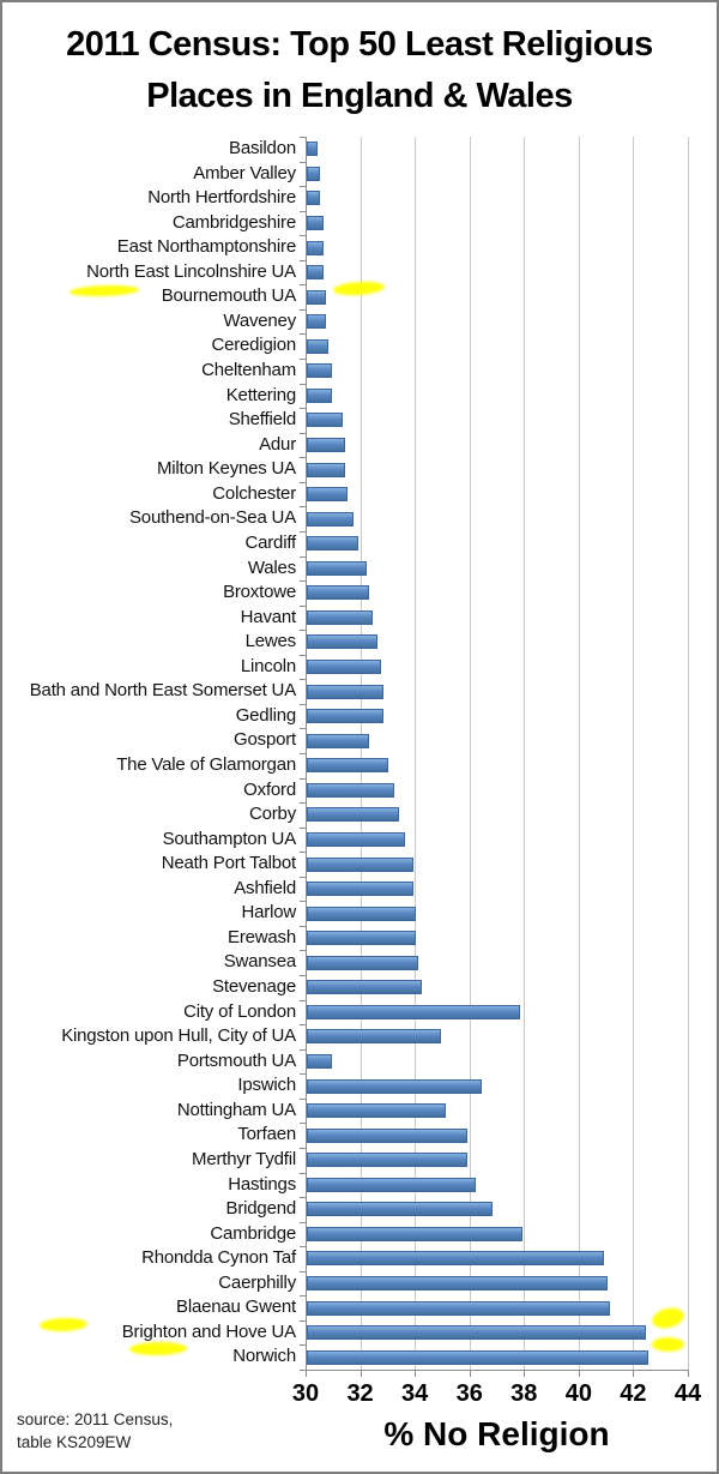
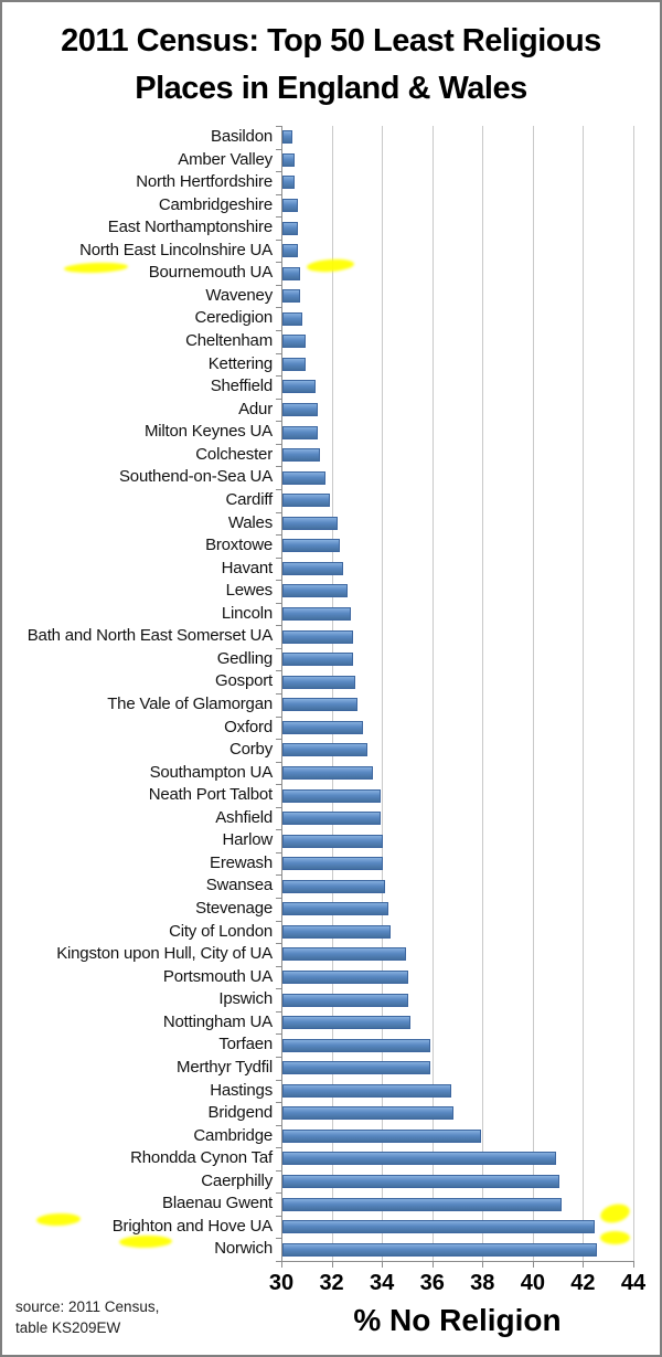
Gosport: 32.3 -> 32.9
City of London: 37.8 -> 34.3
Portsmouth UA: 30.9 -> 35.0
Ipswich: 36.4 -> 35.0
Hastings: 36.2 -> 36.7
